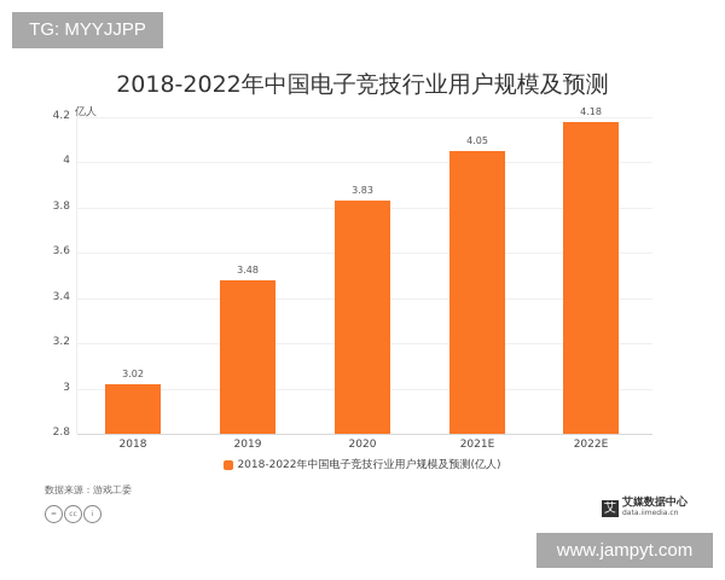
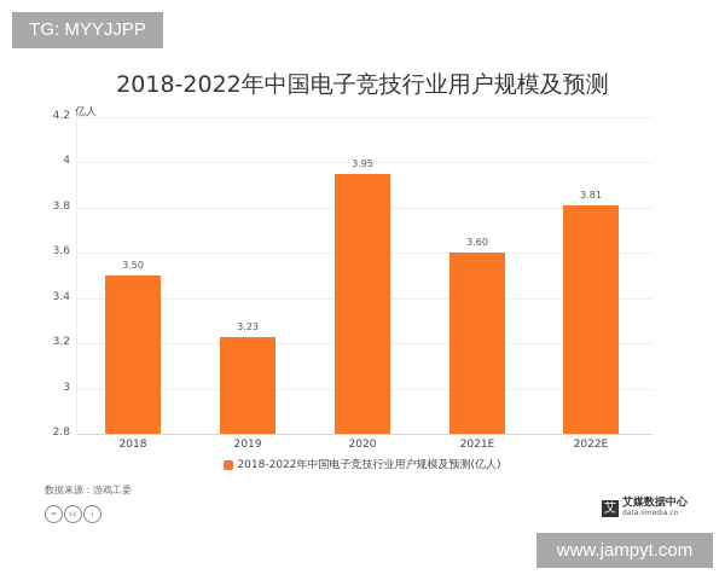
2018: 3.02 -> 3.50
2019: 3.48 -> 3.23
2020: 3.83 -> 3.95
2021E: 4.05 -> 3.60
2022E: 4.18 -> 3.81
